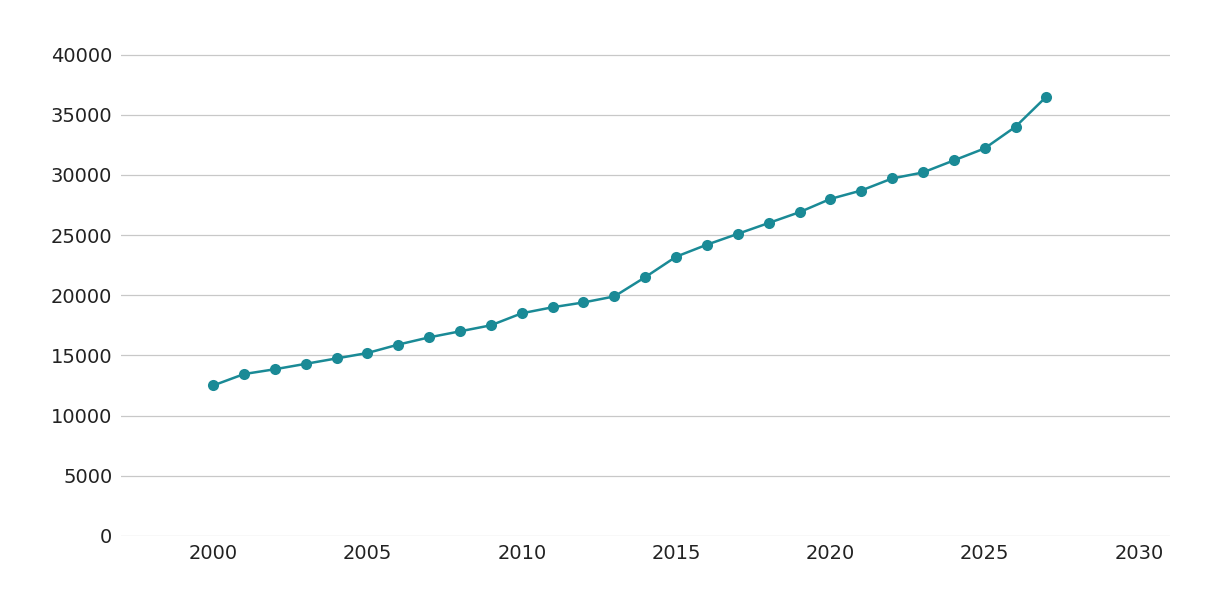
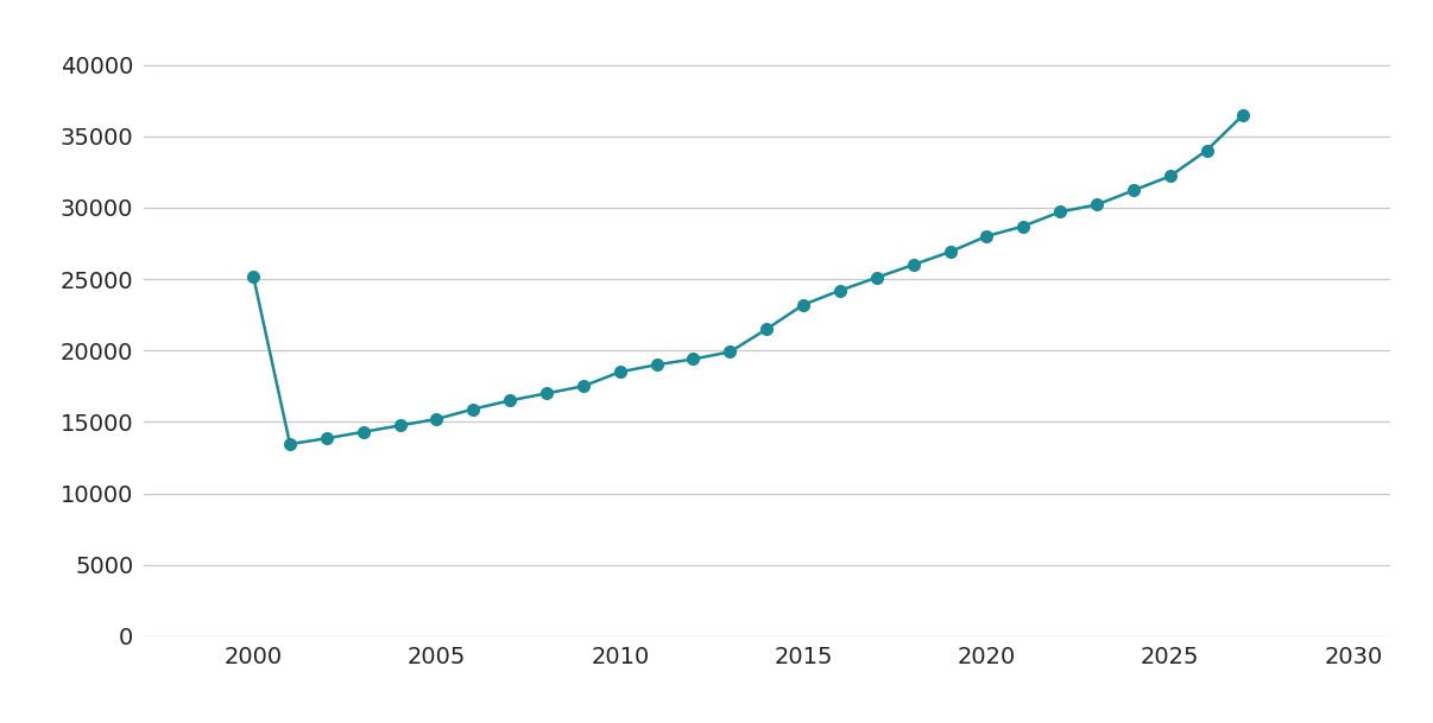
2000: 12500 -> 25200
